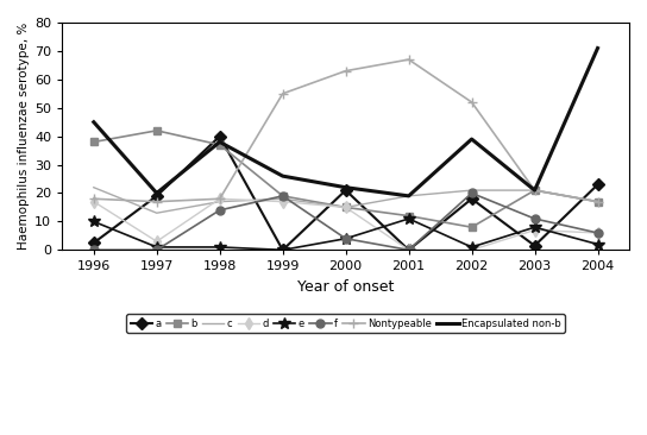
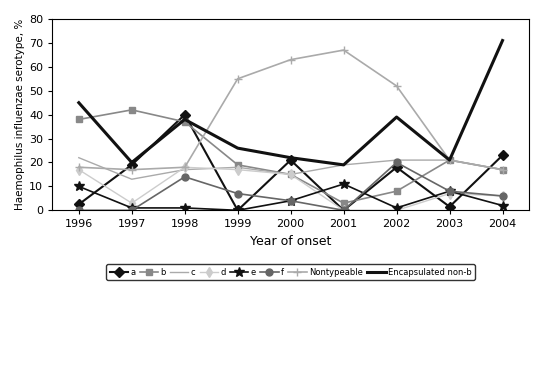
f/1999: 19 -> 7
b/2001: 12 -> 3
f/2003: 11 -> 8
